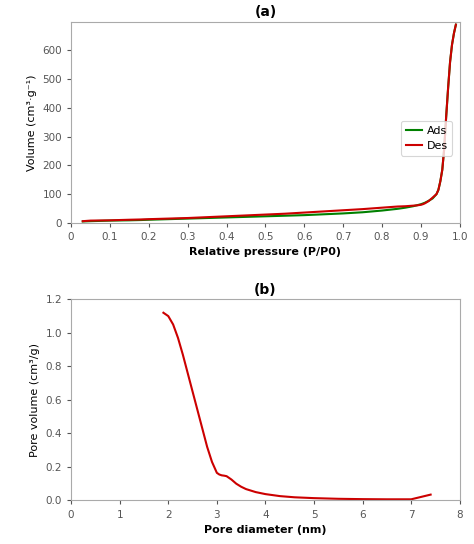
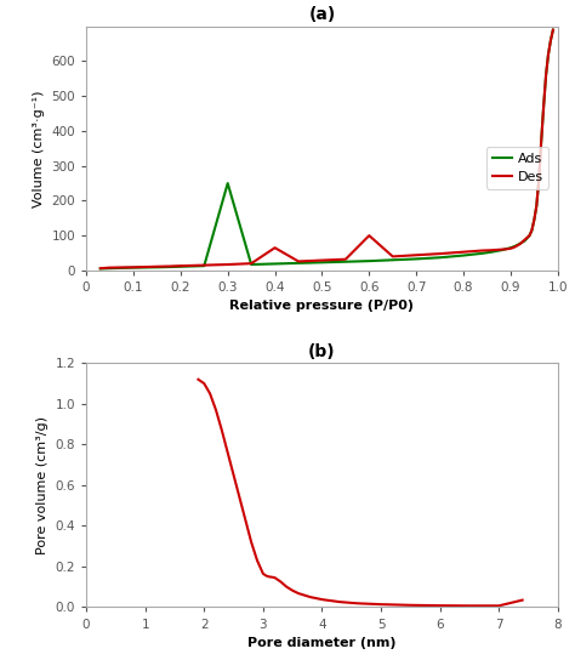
(a)/Ads/0.3: 15 -> 250
(a)/Des/0.4: 23 -> 65
(a)/Des/0.6: 36 -> 100
